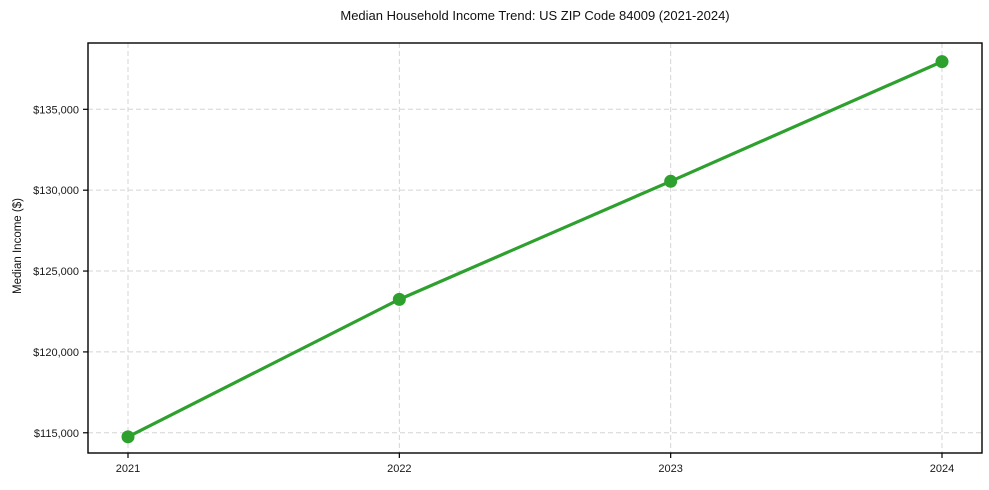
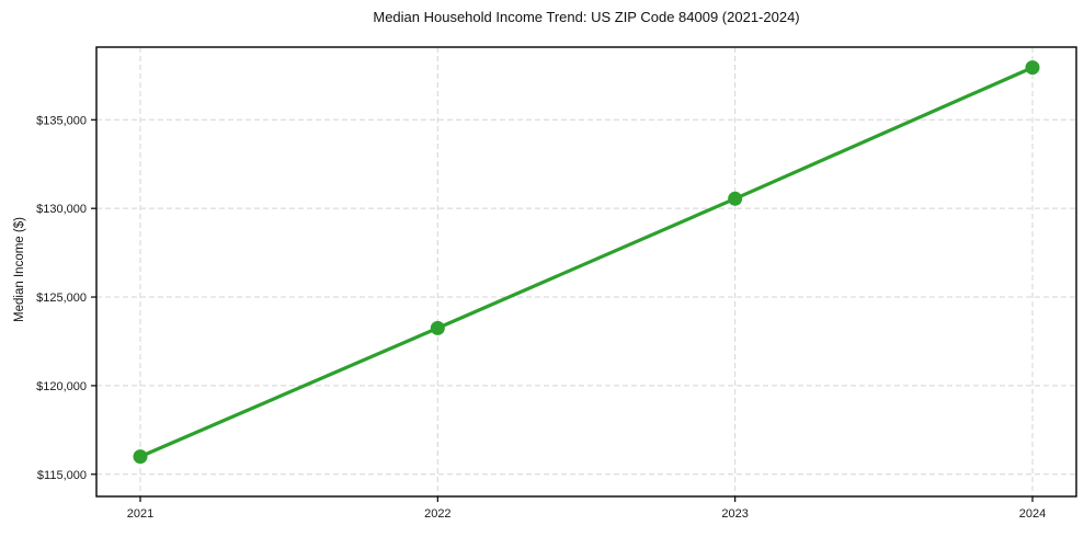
2021: $114800 -> $116000
